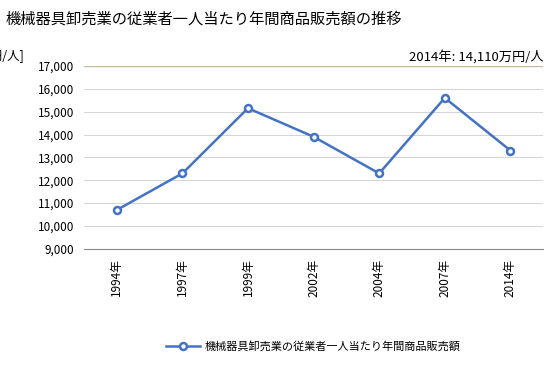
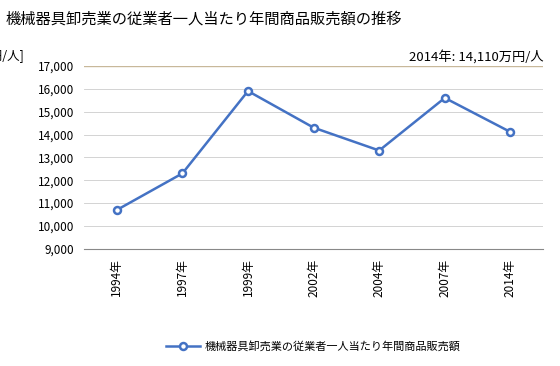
1999年: 15,150 -> 15,900
2002年: 13,900 -> 14,300
2004年: 12,300 -> 13,300
2014年: 13,300 -> 14,110
